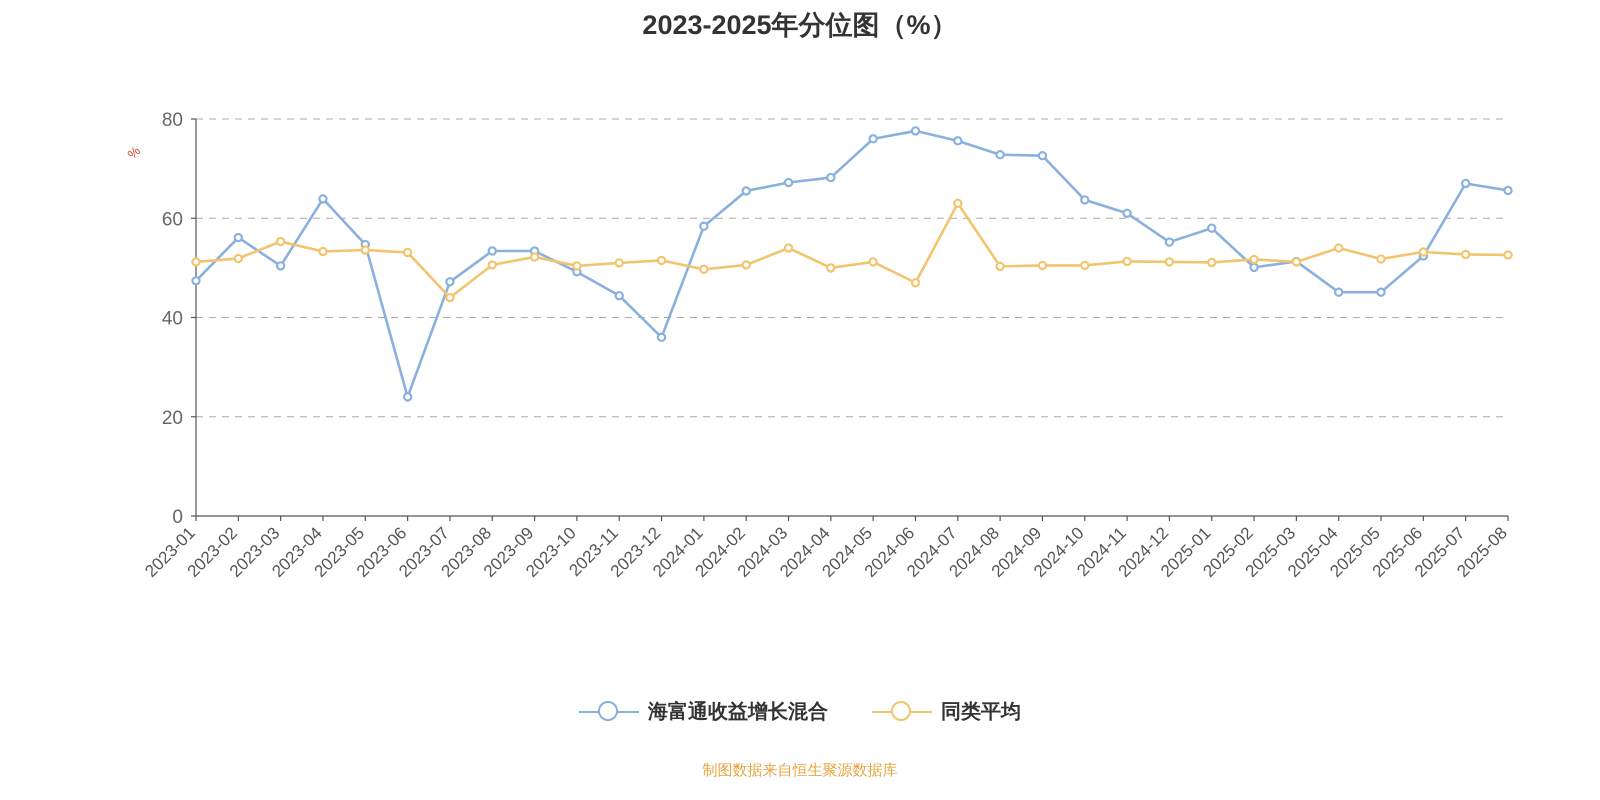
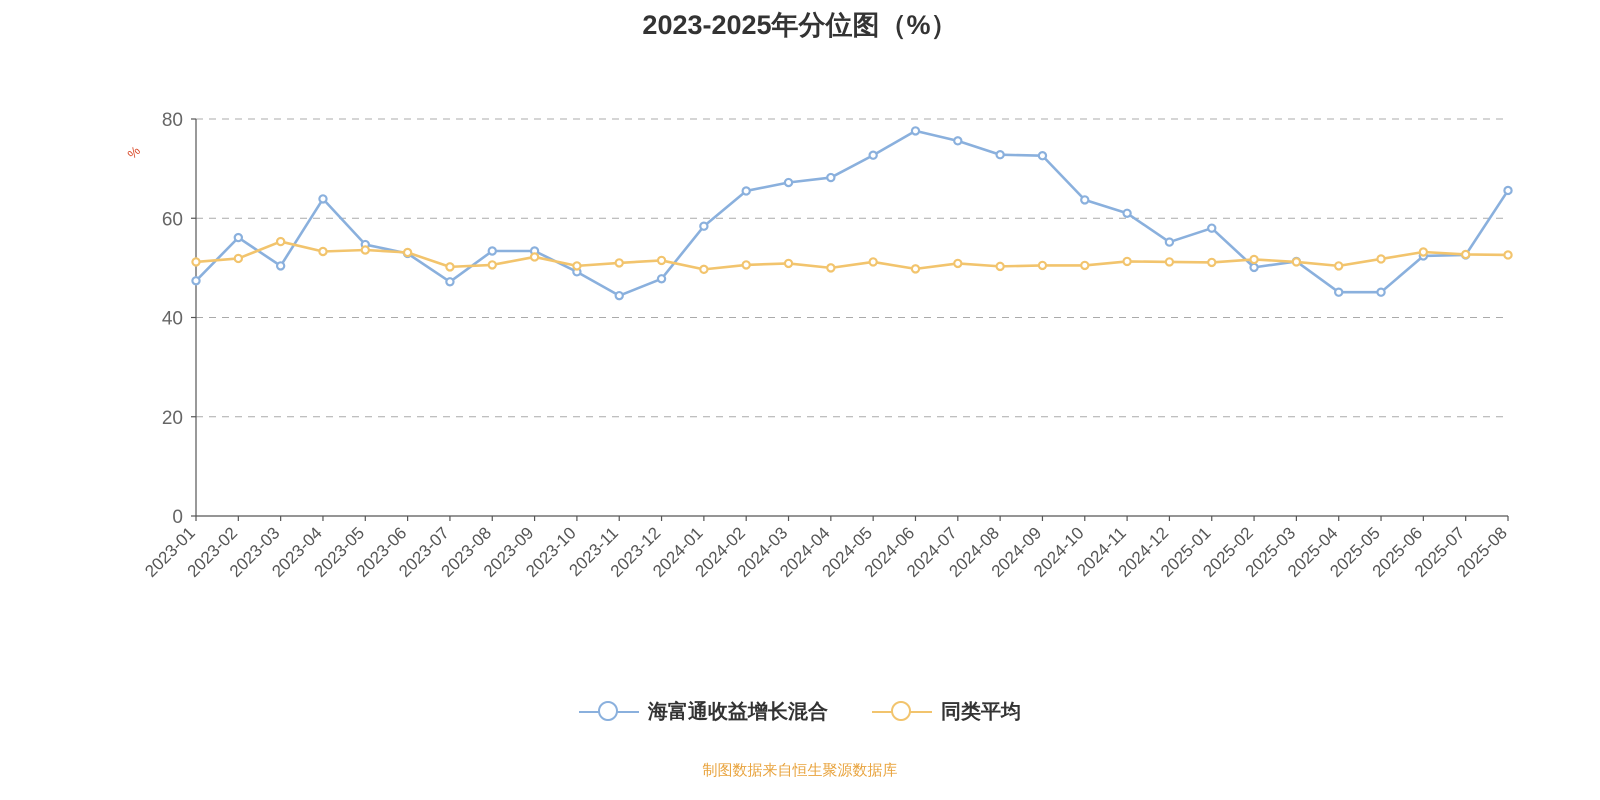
海富通收益增长混合/2023-06: 24 -> 53
同类平均/2023-07: 44 -> 50
海富通收益增长混合/2023-12: 36 -> 48
同类平均/2024-03: 54 -> 51
海富通收益增长混合/2024-05: 76 -> 73
同类平均/2024-06: 47 -> 50
同类平均/2024-07: 63 -> 51
同类平均/2025-04: 54 -> 50
海富通收益增长混合/2025-07: 67 -> 53
